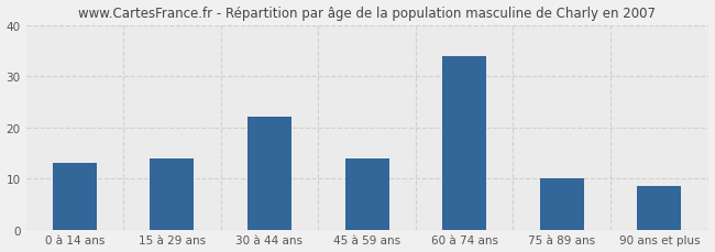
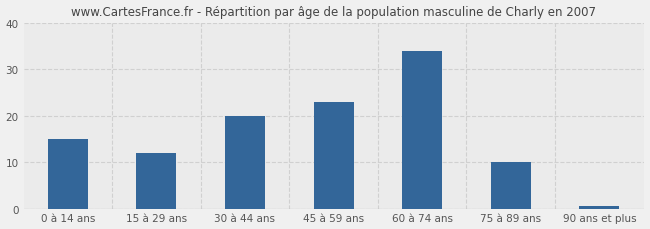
0 à 14 ans: 13.0 -> 15.0
15 à 29 ans: 14.0 -> 12.0
30 à 44 ans: 22.0 -> 20.0
45 à 59 ans: 14.0 -> 23.0
90 ans et plus: 8.5 -> 0.5
